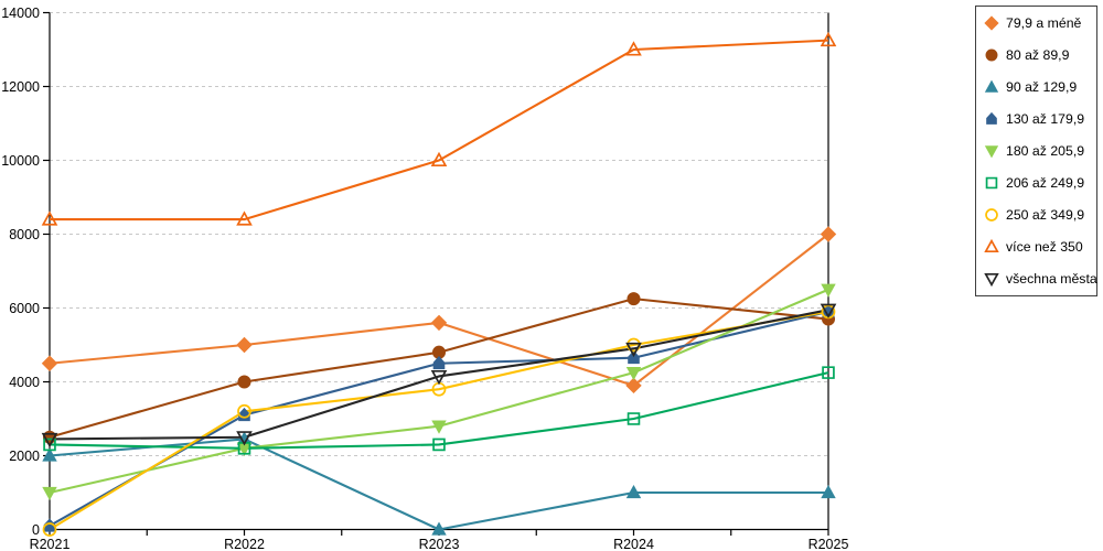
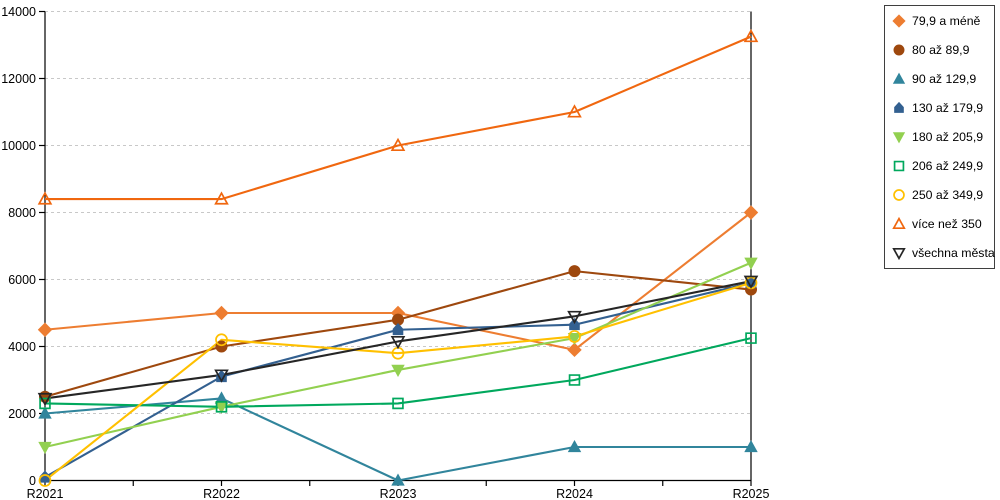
250 až 349,9/R2022: 3200 -> 4200
všechna města/R2022: 2500 -> 3200
79,9 a méně/R2023: 5600 -> 5000
180 až 205,9/R2023: 2800 -> 3300
250 až 349,9/R2024: 5000 -> 4300
více než 350/R2024: 13000 -> 11000
